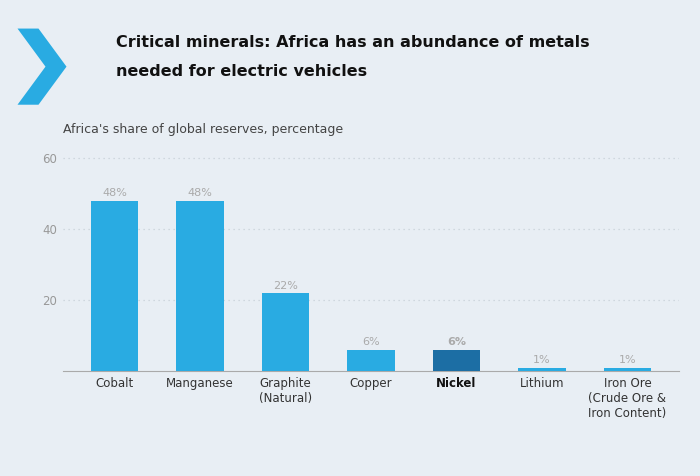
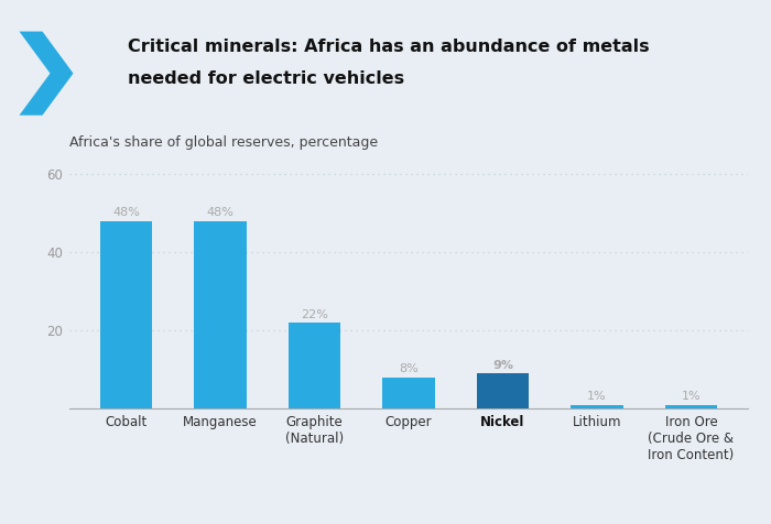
Copper: 6% -> 8%
Nickel: 6% -> 9%
